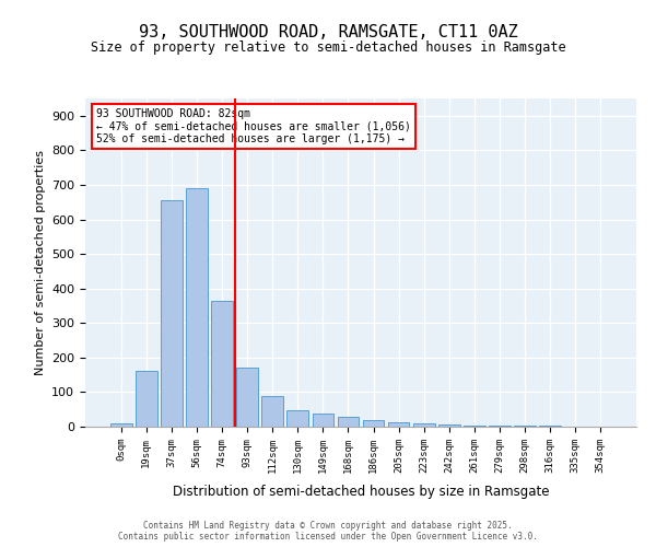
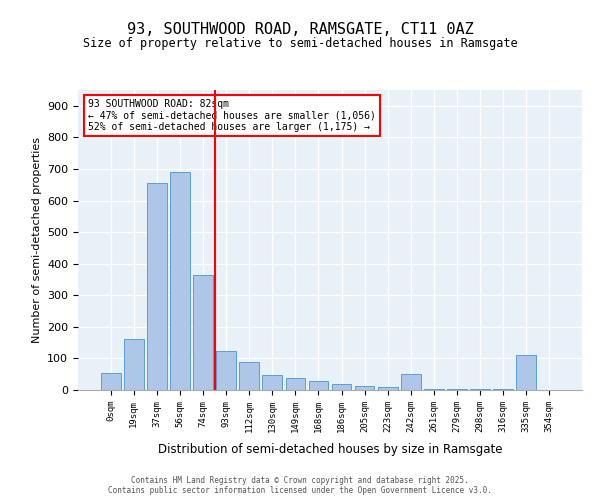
0sqm: 8 -> 55
93sqm: 170 -> 125
242sqm: 7 -> 50
335sqm: 1 -> 110
